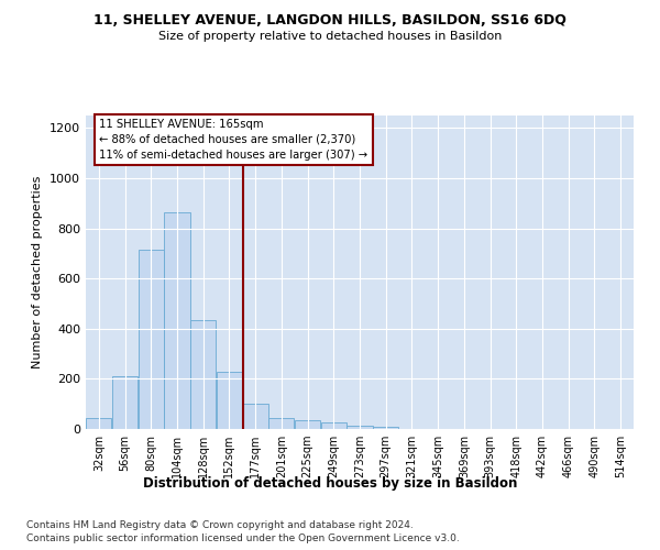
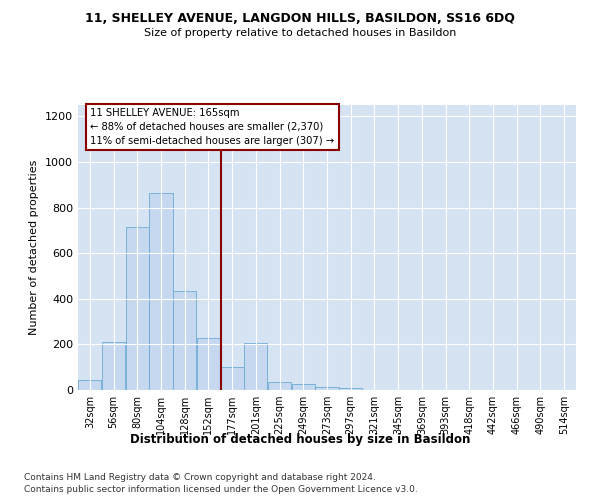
201sqm: 45 -> 205
